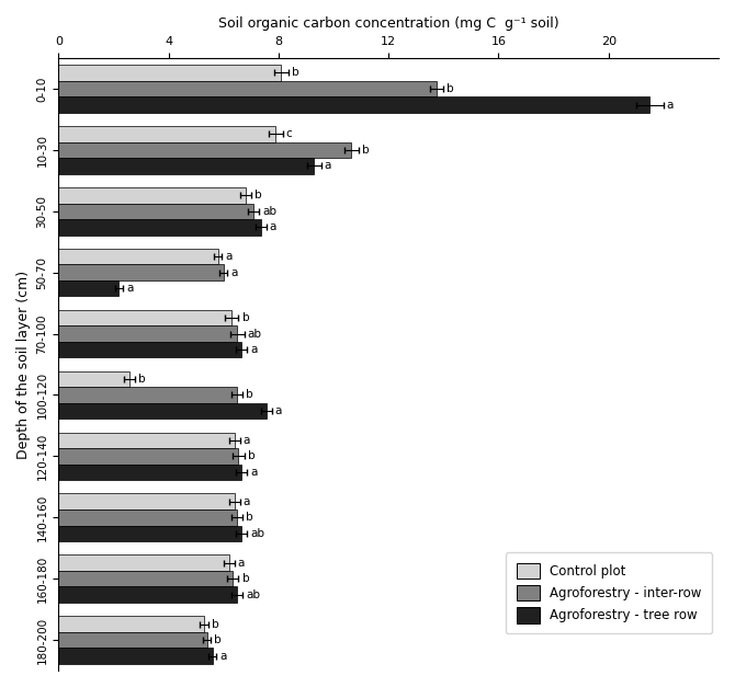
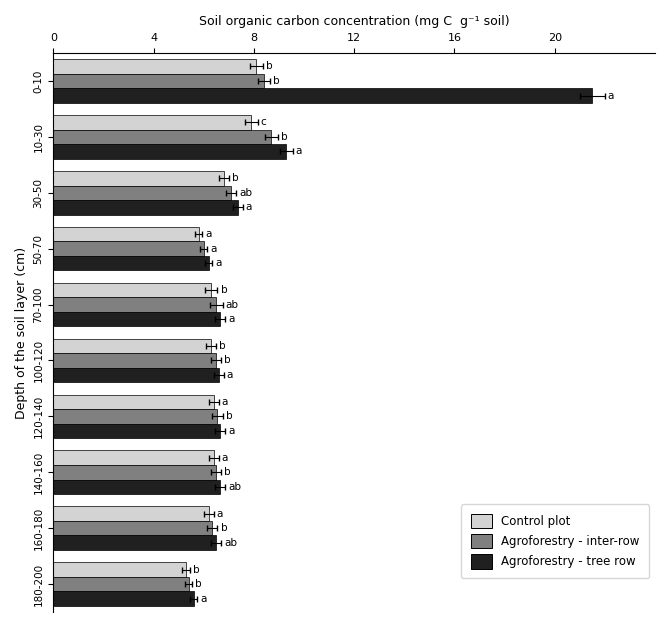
Agroforestry - inter-row/0-10: 13.75 -> 8.40
Agroforestry - inter-row/10-30: 10.65 -> 8.70
Agroforestry - tree row/50-70: 2.20 -> 6.20
Control plot/100-120: 2.6 -> 6.3
Agroforestry - tree row/100-120: 7.55 -> 6.60
